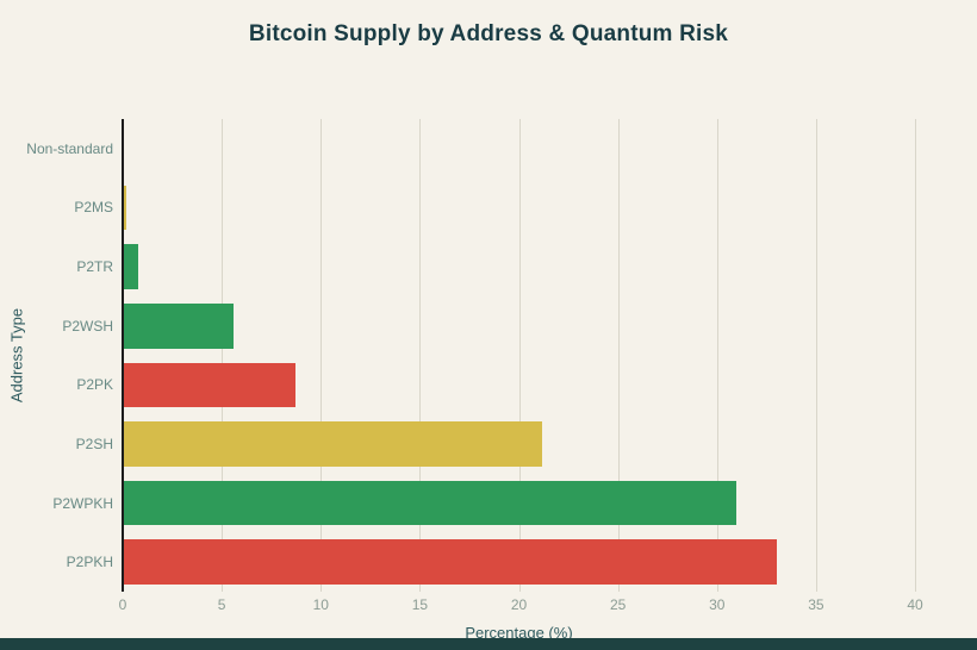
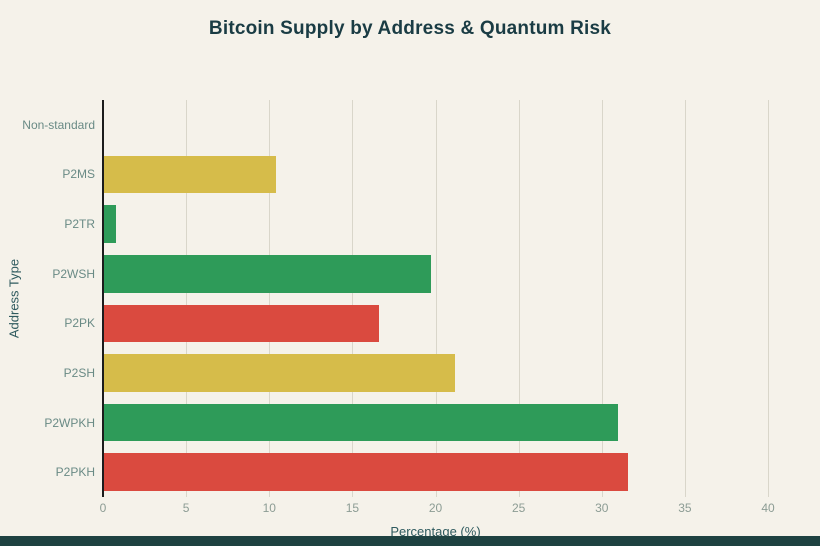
P2MS: 0.2 -> 10.4
P2WSH: 5.6 -> 19.7
P2PK: 8.7 -> 16.6
P2PKH: 33.0 -> 31.6
